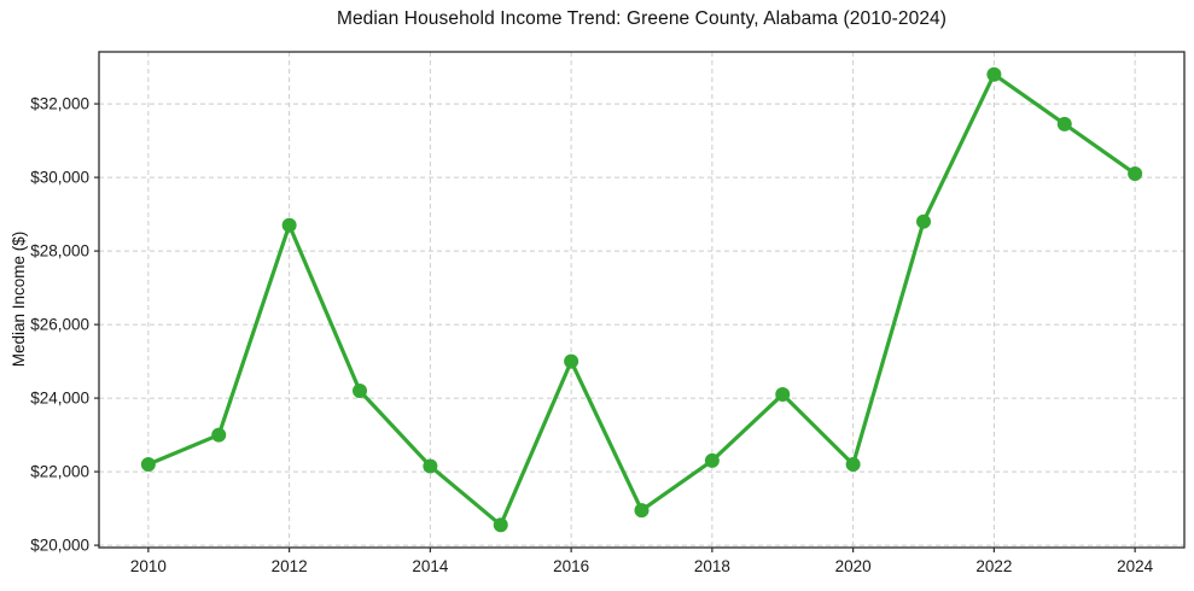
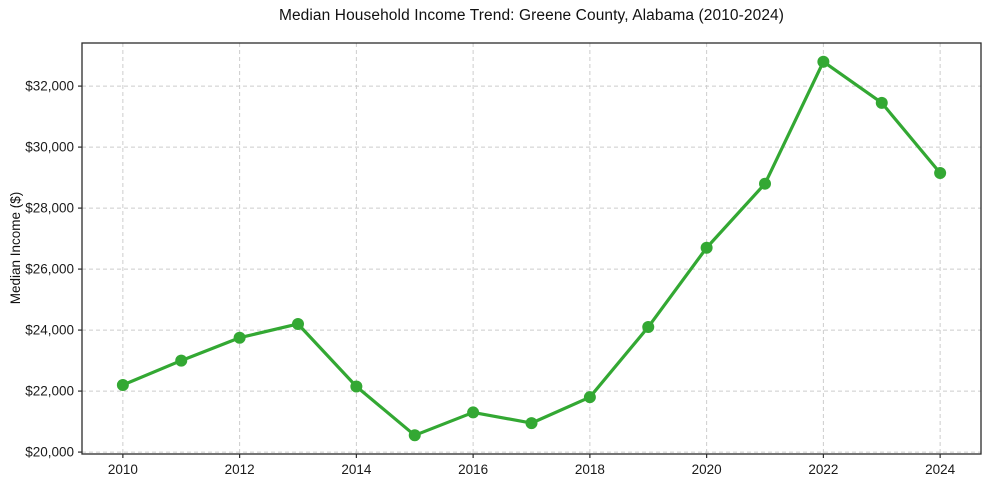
2012: $28700 -> $23800
2016: $25000 -> $21300
2018: $22300 -> $21800
2020: $22200 -> $26700
2024: $30100 -> $29200
